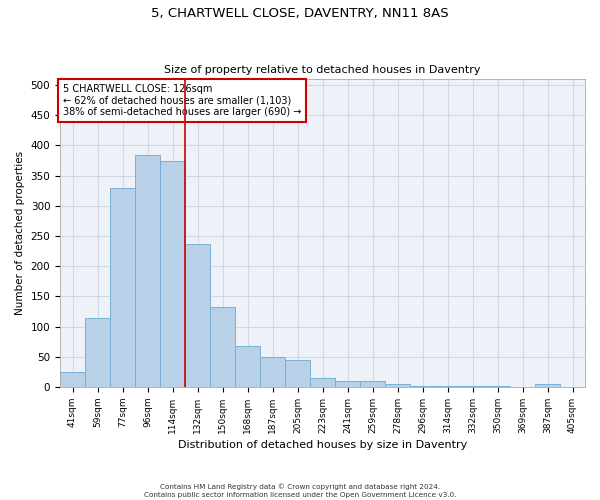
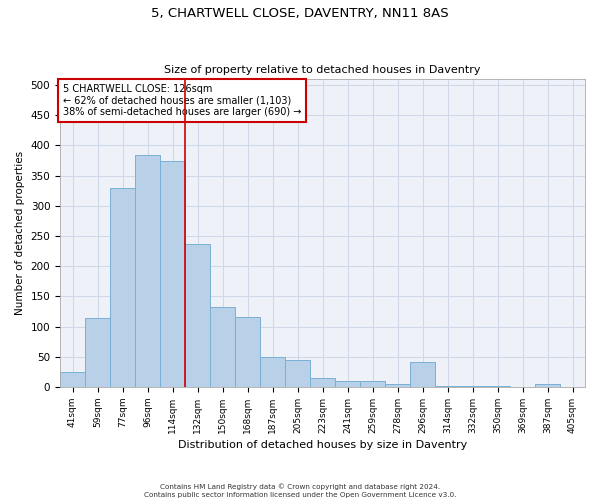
168sqm: 68 -> 116
296sqm: 2 -> 42
